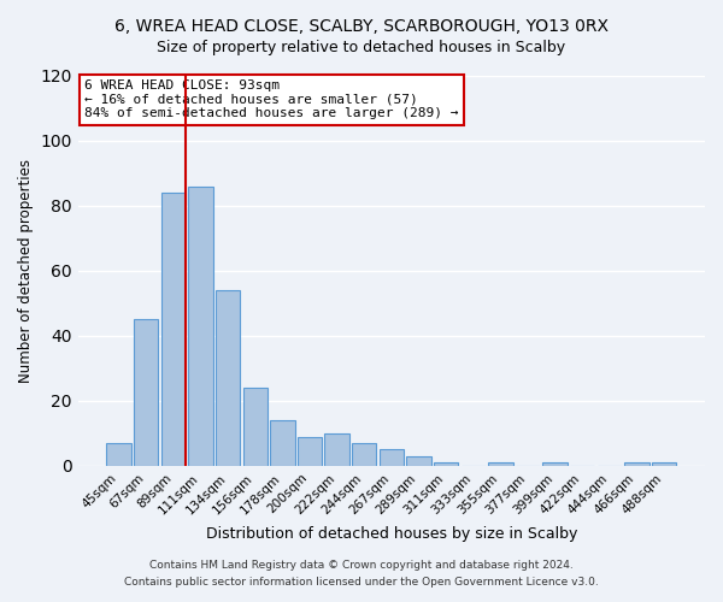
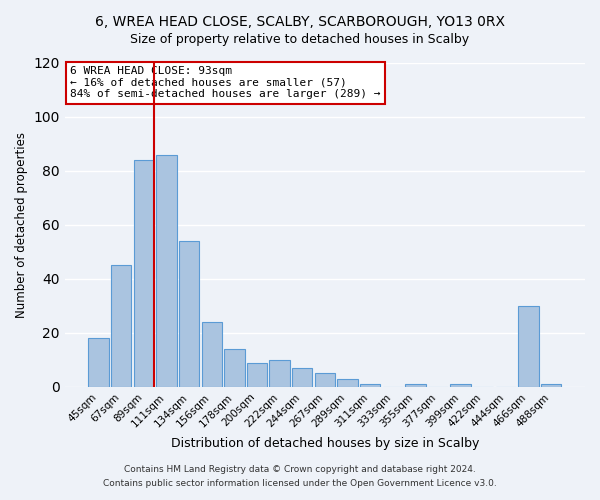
45sqm: 7 -> 18
466sqm: 1 -> 30
